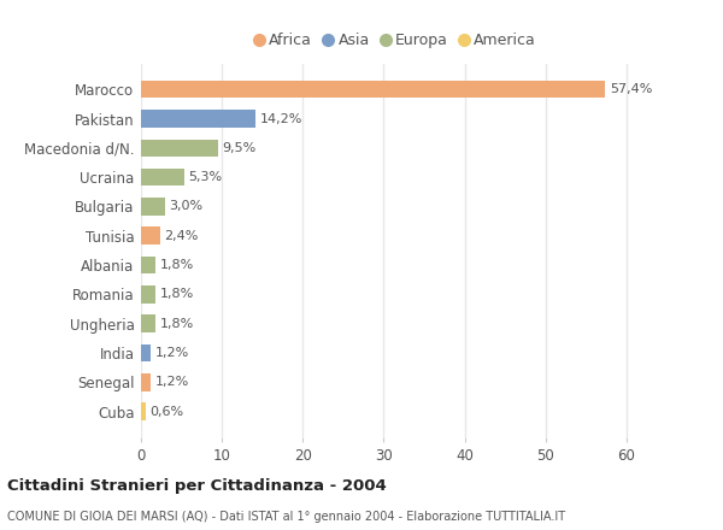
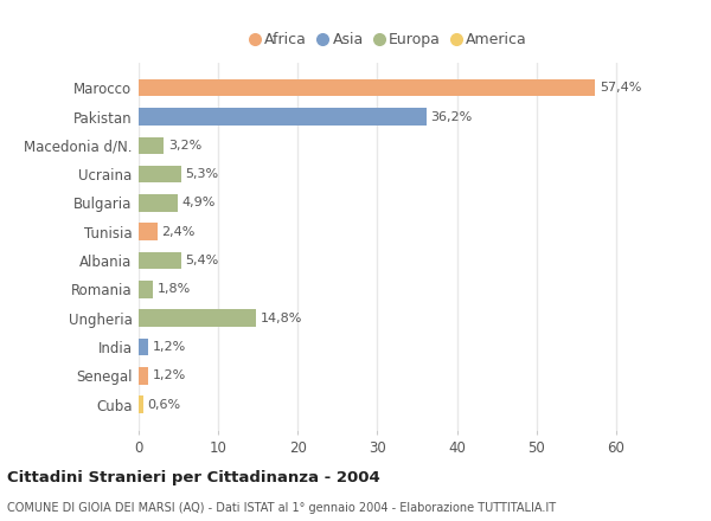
Pakistan: 14,2% -> 36,2%
Macedonia d/N.: 9,5% -> 3,2%
Bulgaria: 3,0% -> 4,9%
Albania: 1,8% -> 5,4%
Ungheria: 1,8% -> 14,8%
